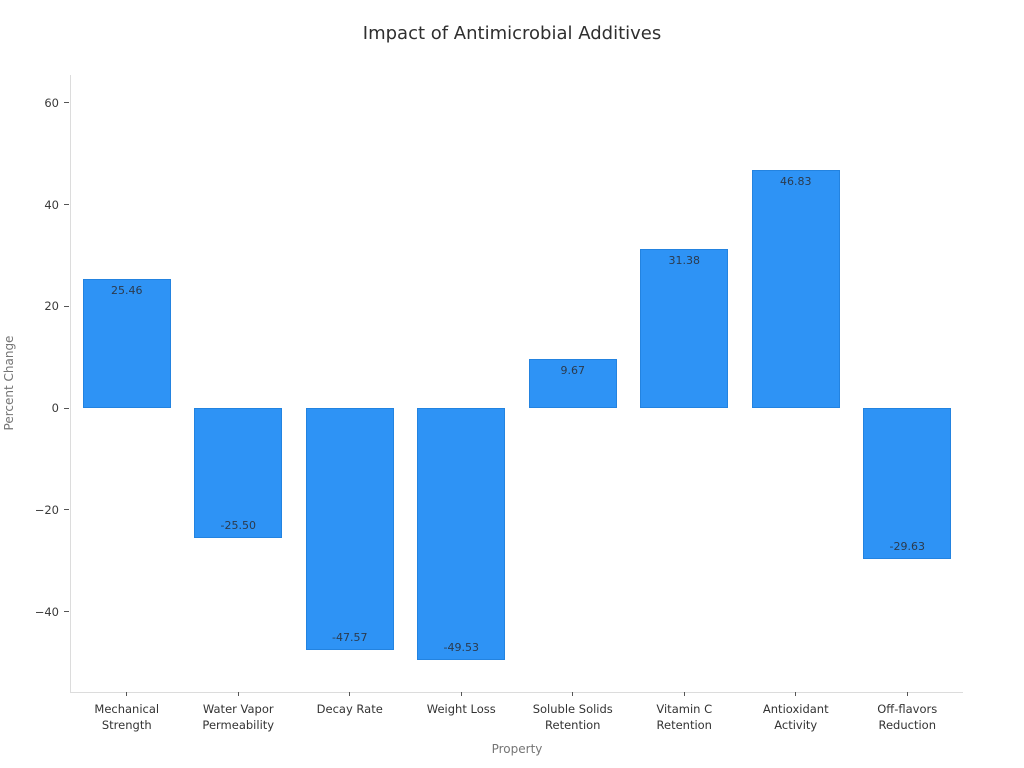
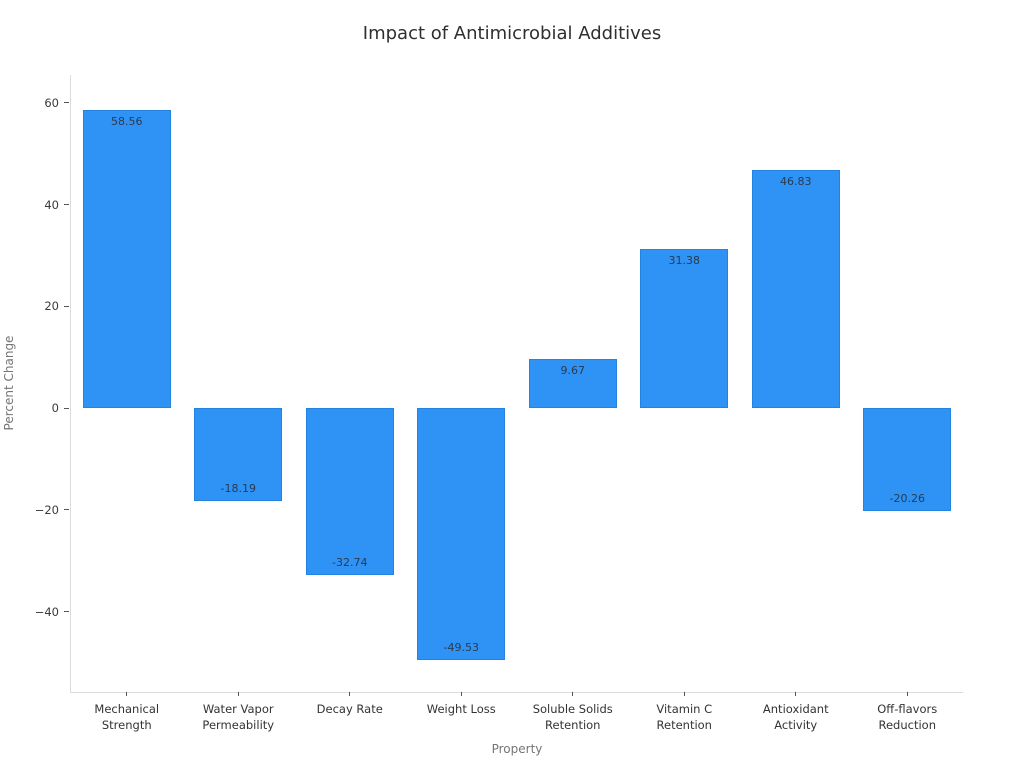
Mechanical Strength: 25.46 -> 58.56
Water Vapor Permeability: -25.50 -> -18.19
Decay Rate: -47.57 -> -32.74
Off-flavors Reduction: -29.63 -> -20.26
